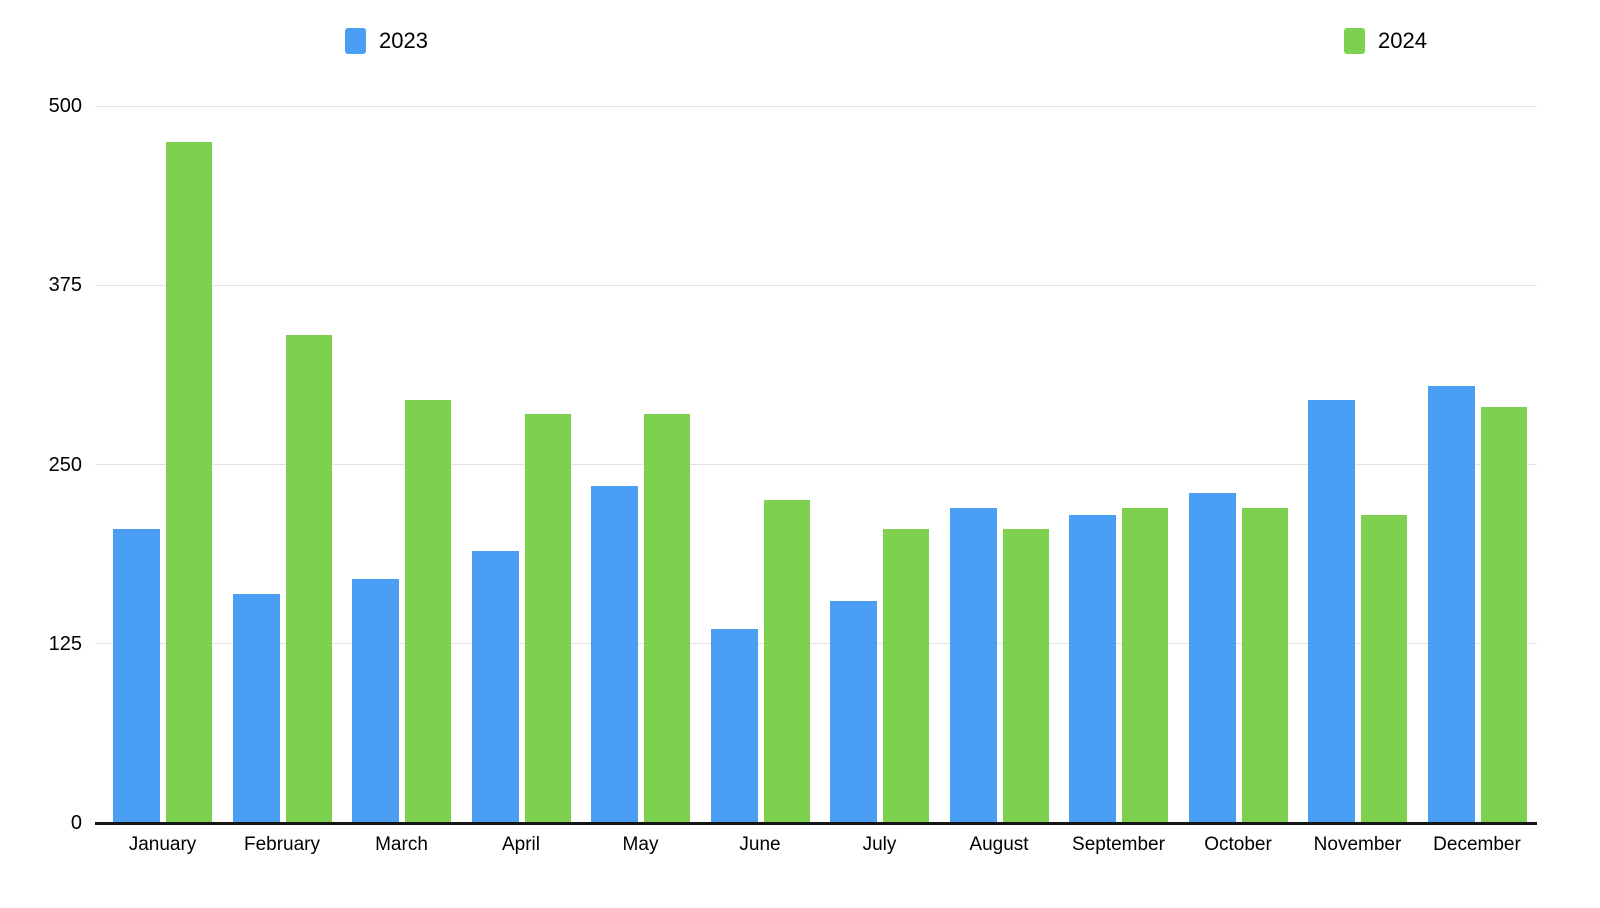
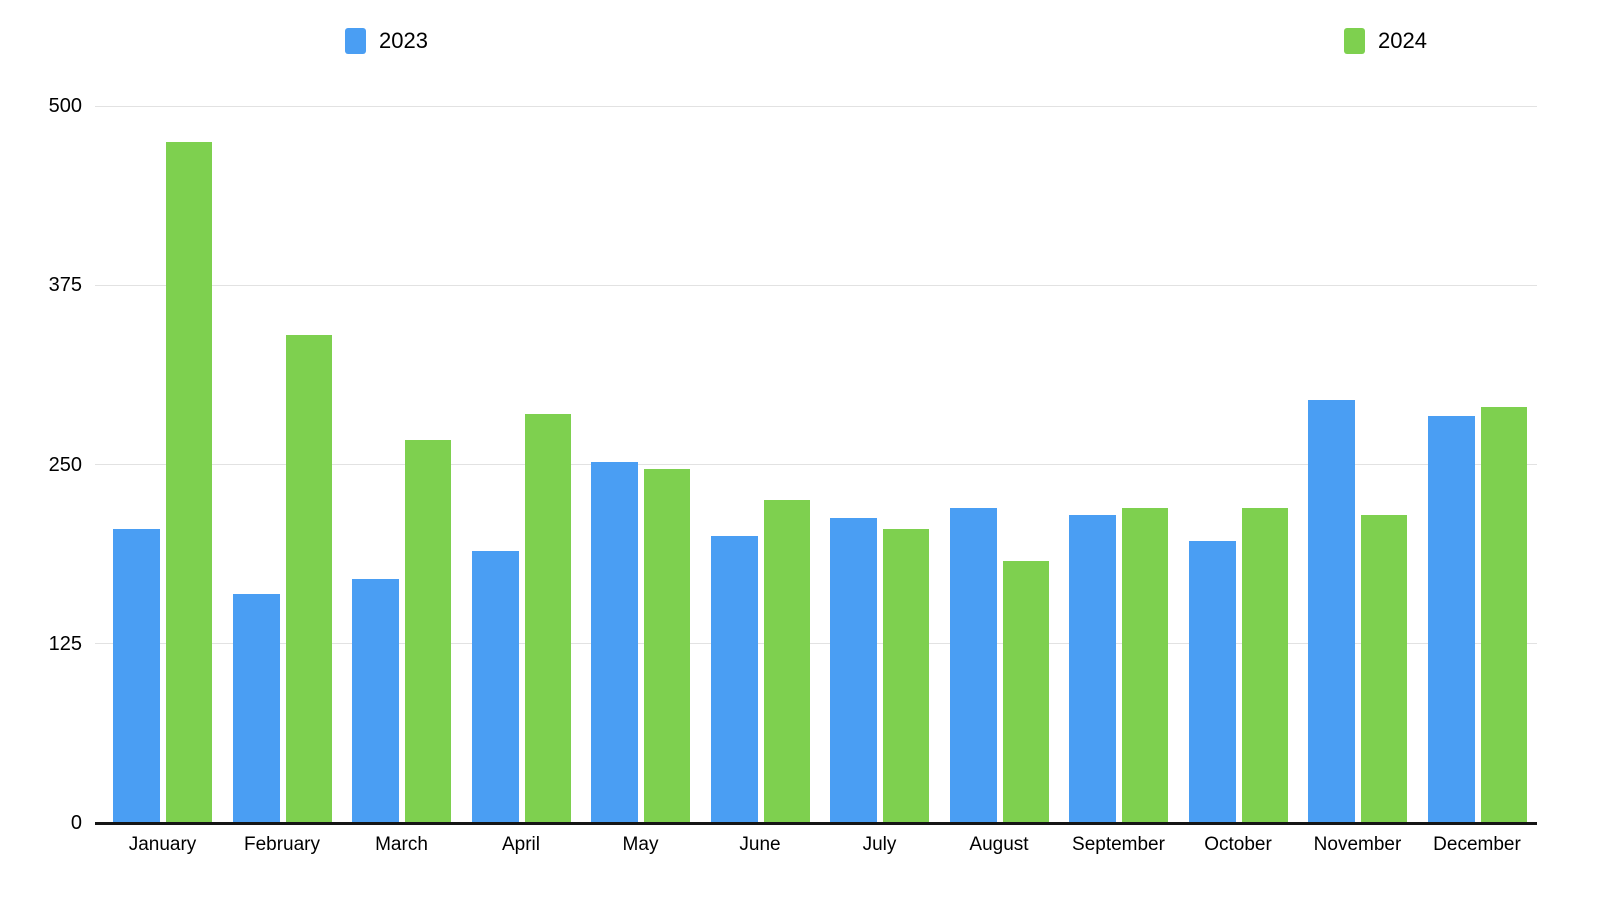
2024/March: 295 -> 267
2023/May: 235 -> 252
2024/May: 285 -> 247
2023/June: 135 -> 200
2023/July: 155 -> 213
2024/August: 205 -> 183
2023/October: 230 -> 197
2023/December: 305 -> 284
